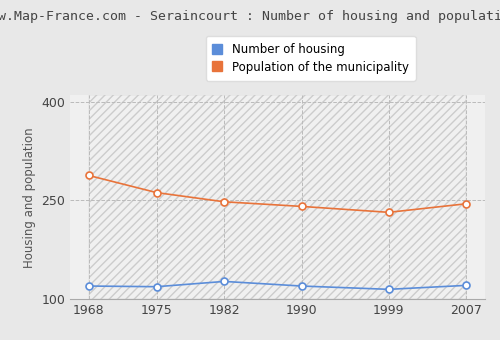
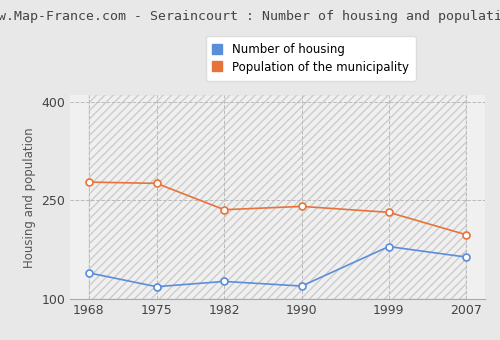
Number of housing/1968: 120 -> 140
Population of the municipality/1968: 288 -> 278
Population of the municipality/1975: 262 -> 276
Population of the municipality/1982: 248 -> 236
Number of housing/1999: 115 -> 180
Number of housing/2007: 121 -> 164
Population of the municipality/2007: 245 -> 198
